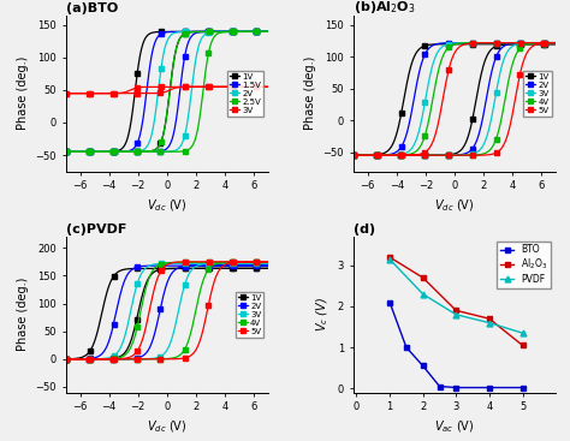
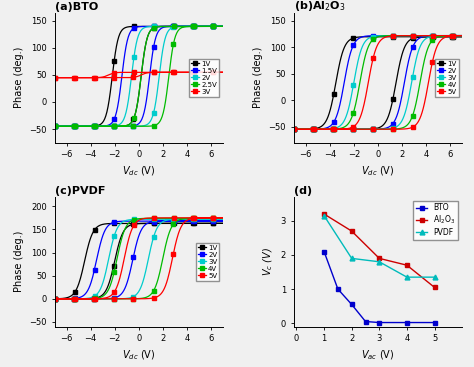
(d)/PVDF/2: 2.30 -> 1.90
(d)/PVDF/4: 1.60 -> 1.35
